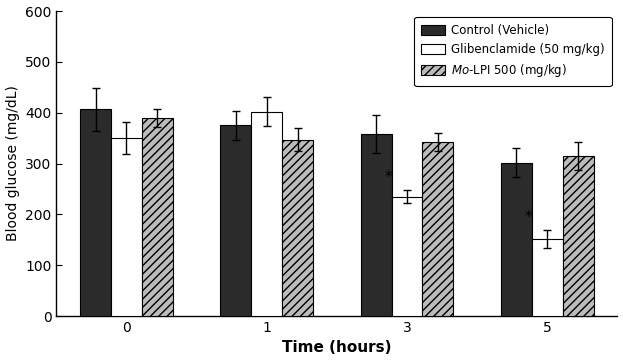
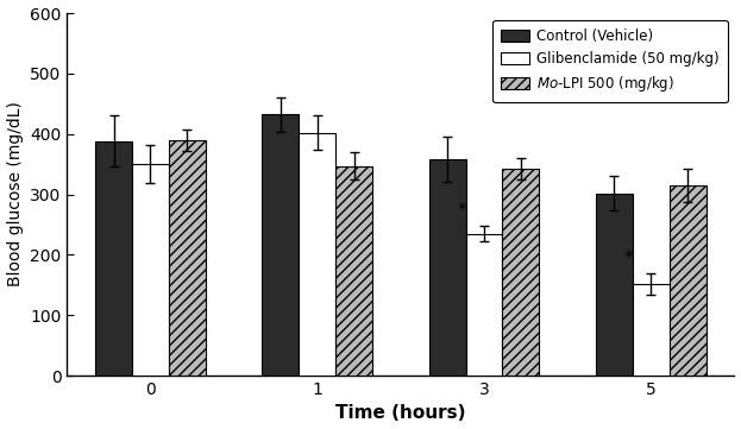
Control (Vehicle)/0: 407 -> 388
Control (Vehicle)/1: 375 -> 432
